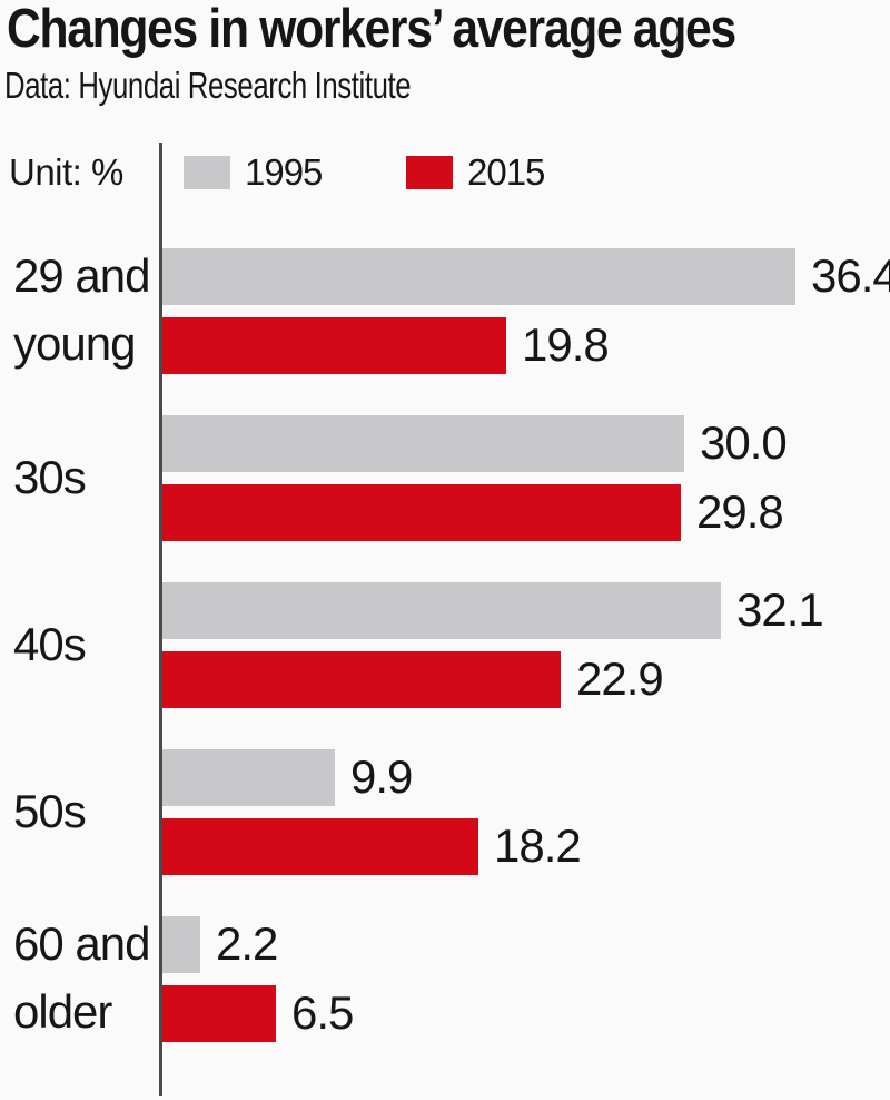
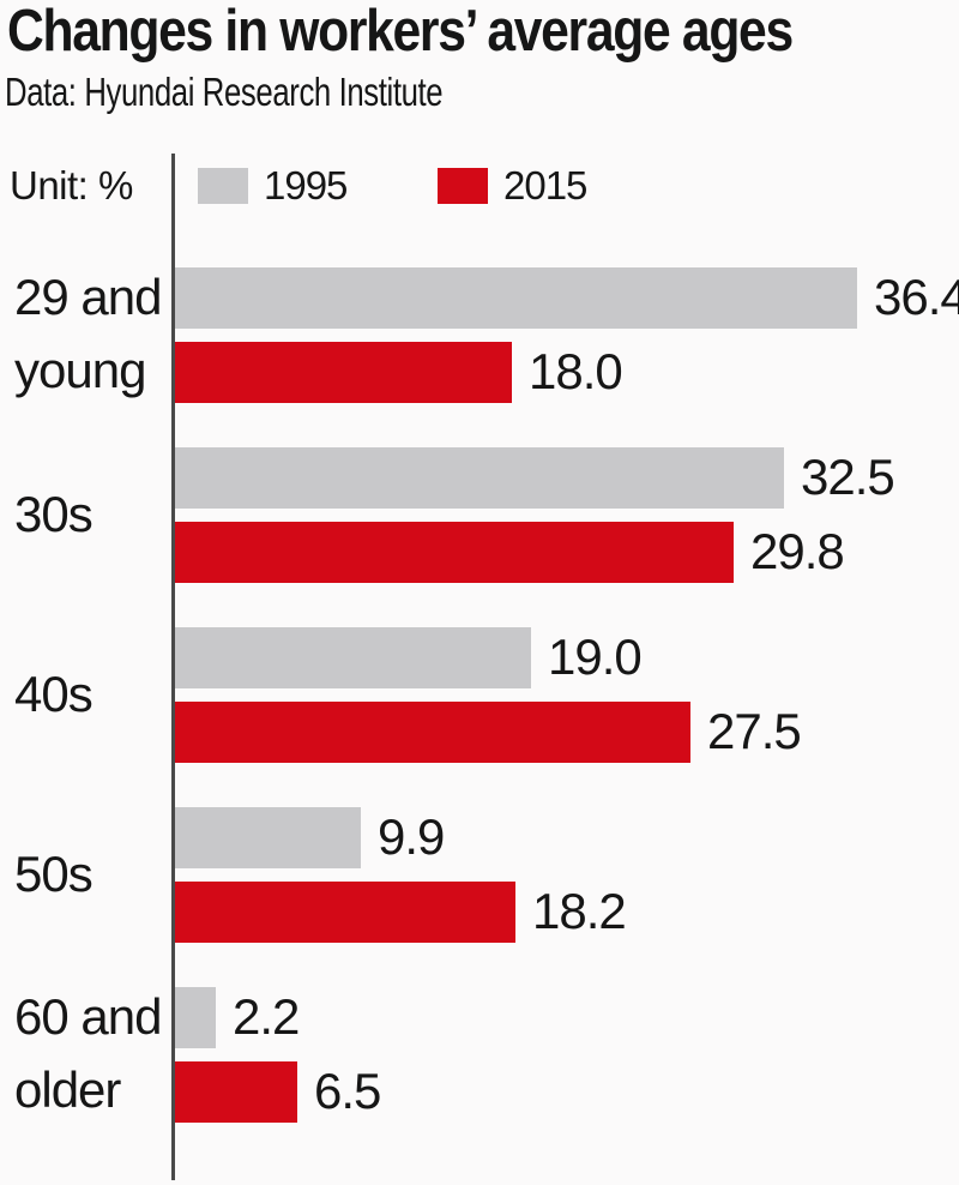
2015/29 and young: 19.8 -> 18.0
1995/30s: 30.0 -> 32.5
1995/40s: 32.1 -> 19.0
2015/40s: 22.9 -> 27.5
